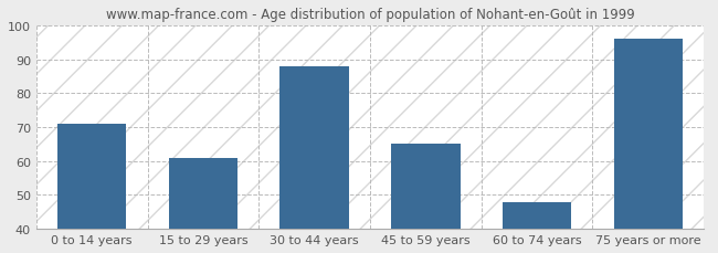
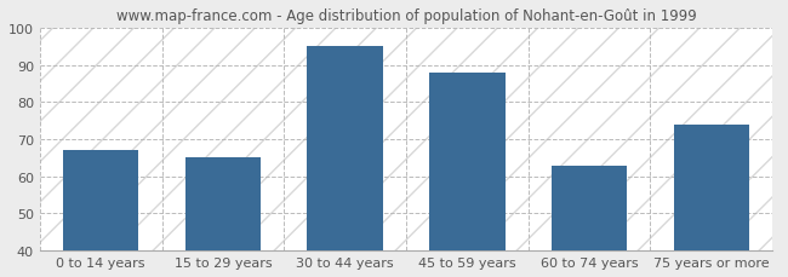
0 to 14 years: 71 -> 67
15 to 29 years: 61 -> 65
30 to 44 years: 88 -> 95
45 to 59 years: 65 -> 88
60 to 74 years: 48 -> 63
75 years or more: 96 -> 74
